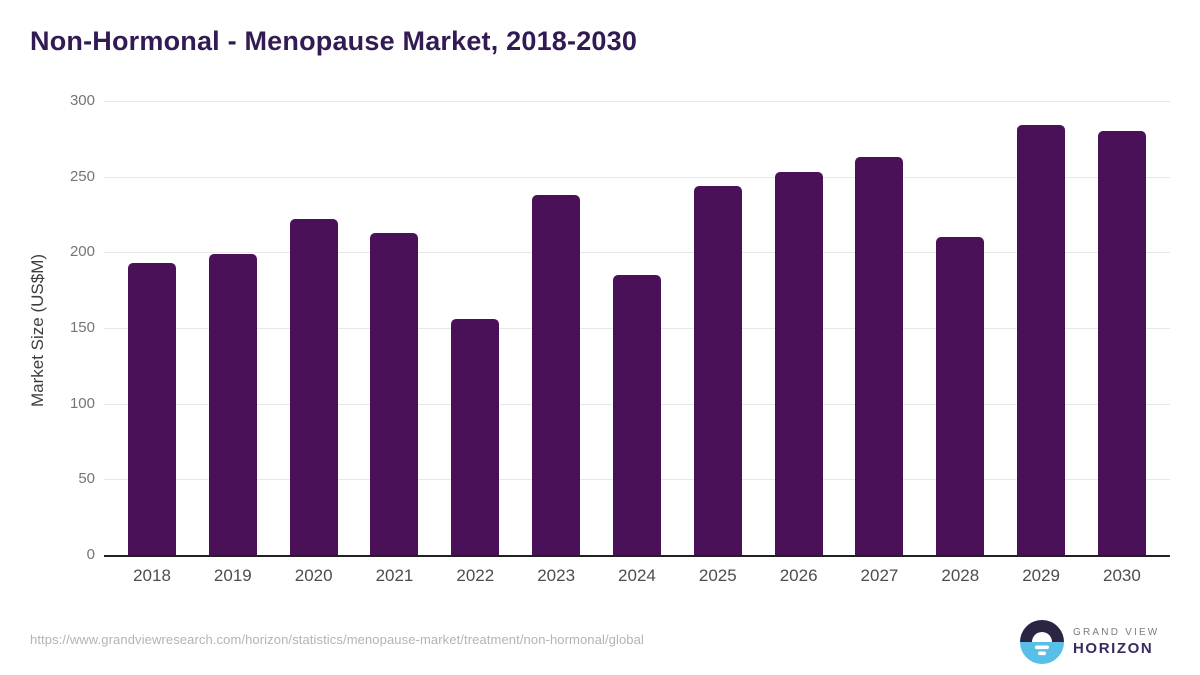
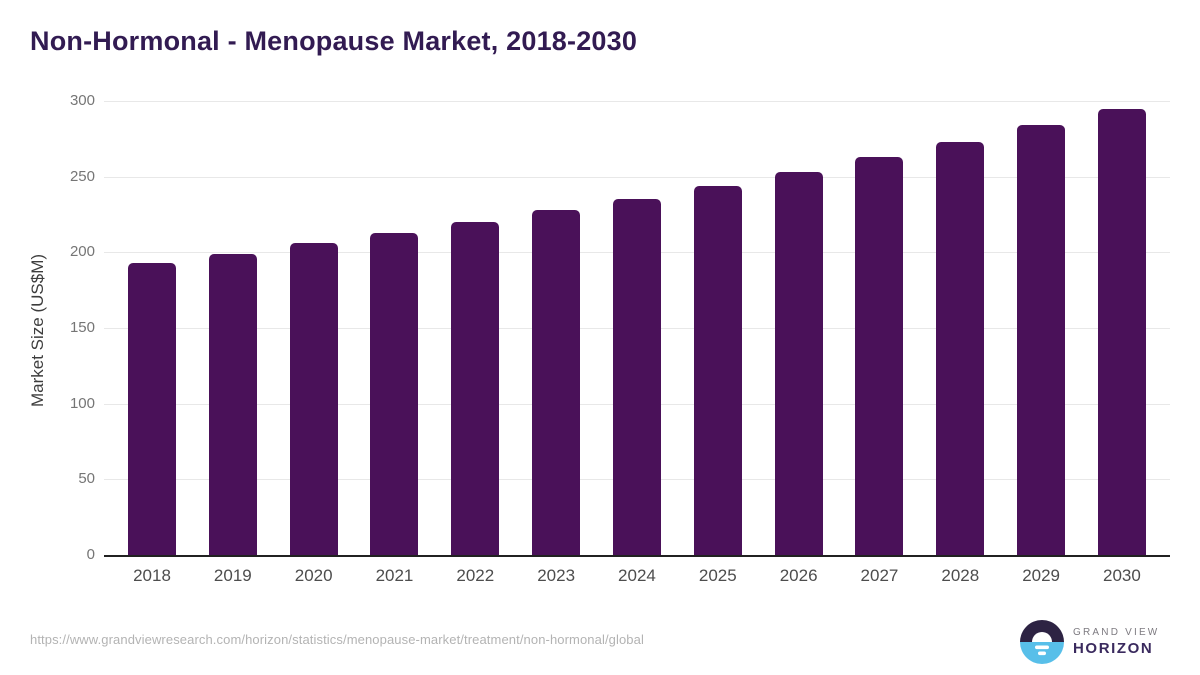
2020: 222 -> 206
2022: 156 -> 220
2023: 238 -> 228
2024: 185 -> 235
2028: 210 -> 273
2030: 280 -> 295
